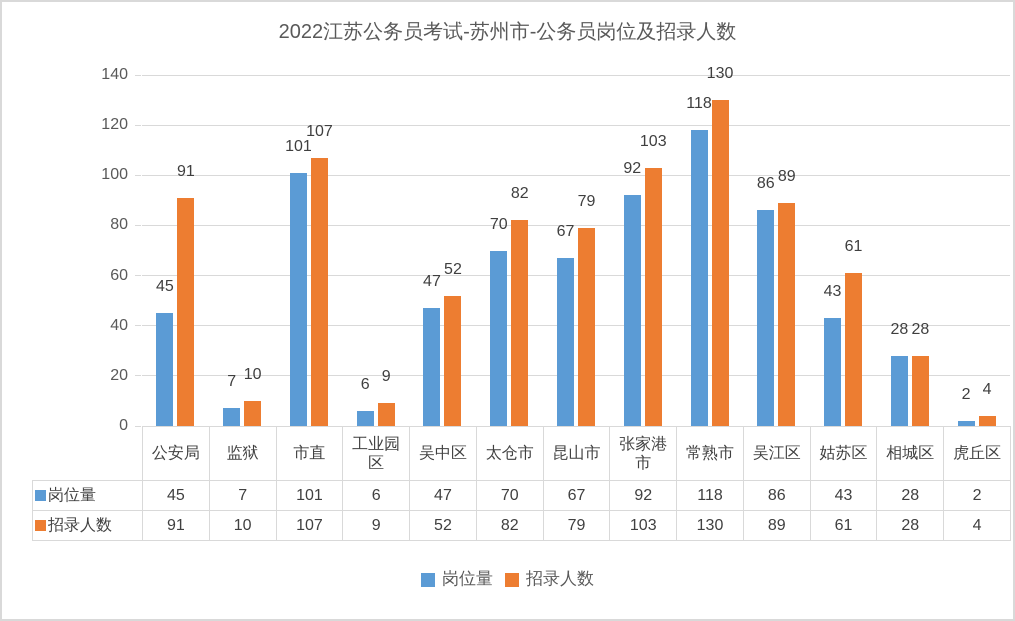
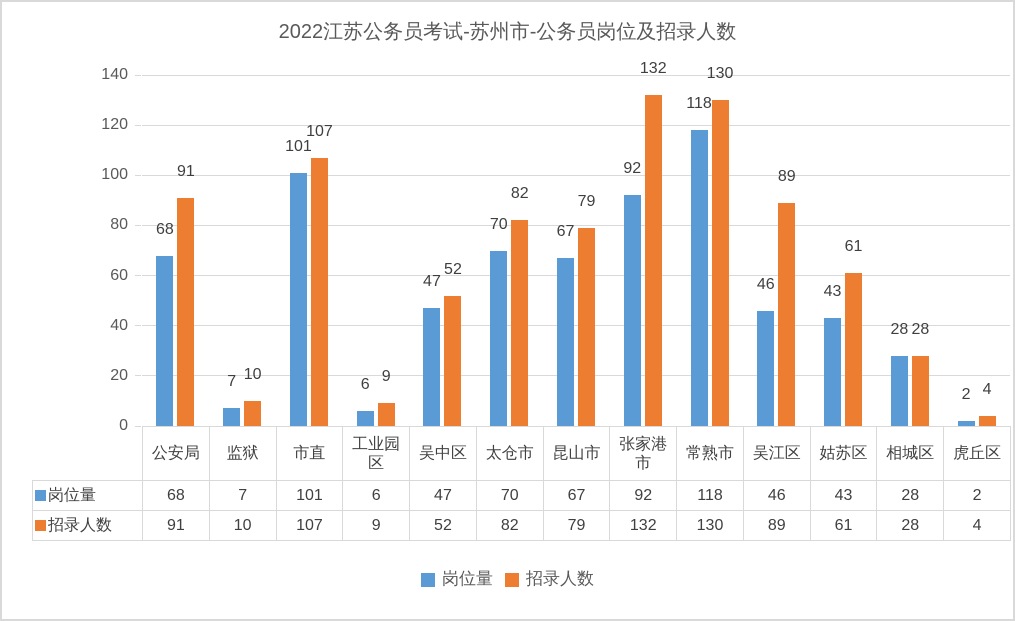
岗位量/公安局: 45 -> 68
招录人数/张家港市: 103 -> 132
岗位量/吴江区: 86 -> 46
